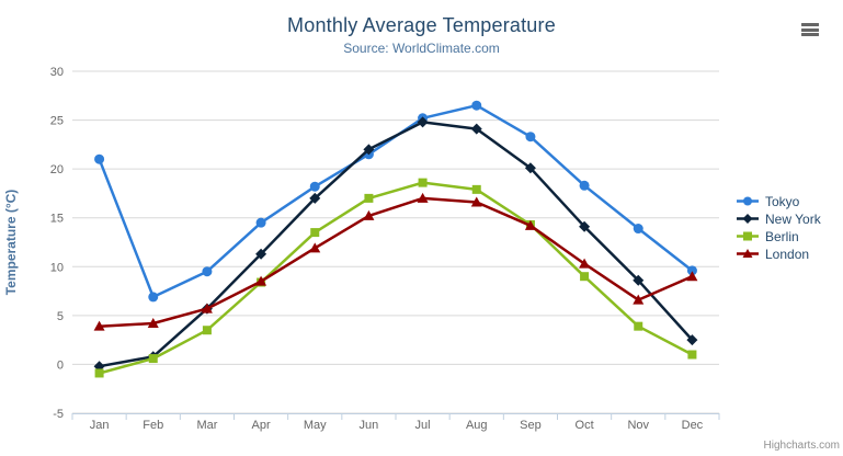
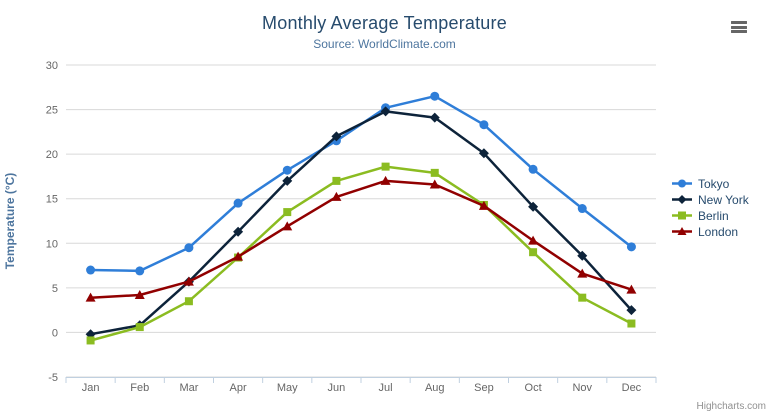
Tokyo/Jan: 21 -> 7
London/Dec: 9 -> 5
